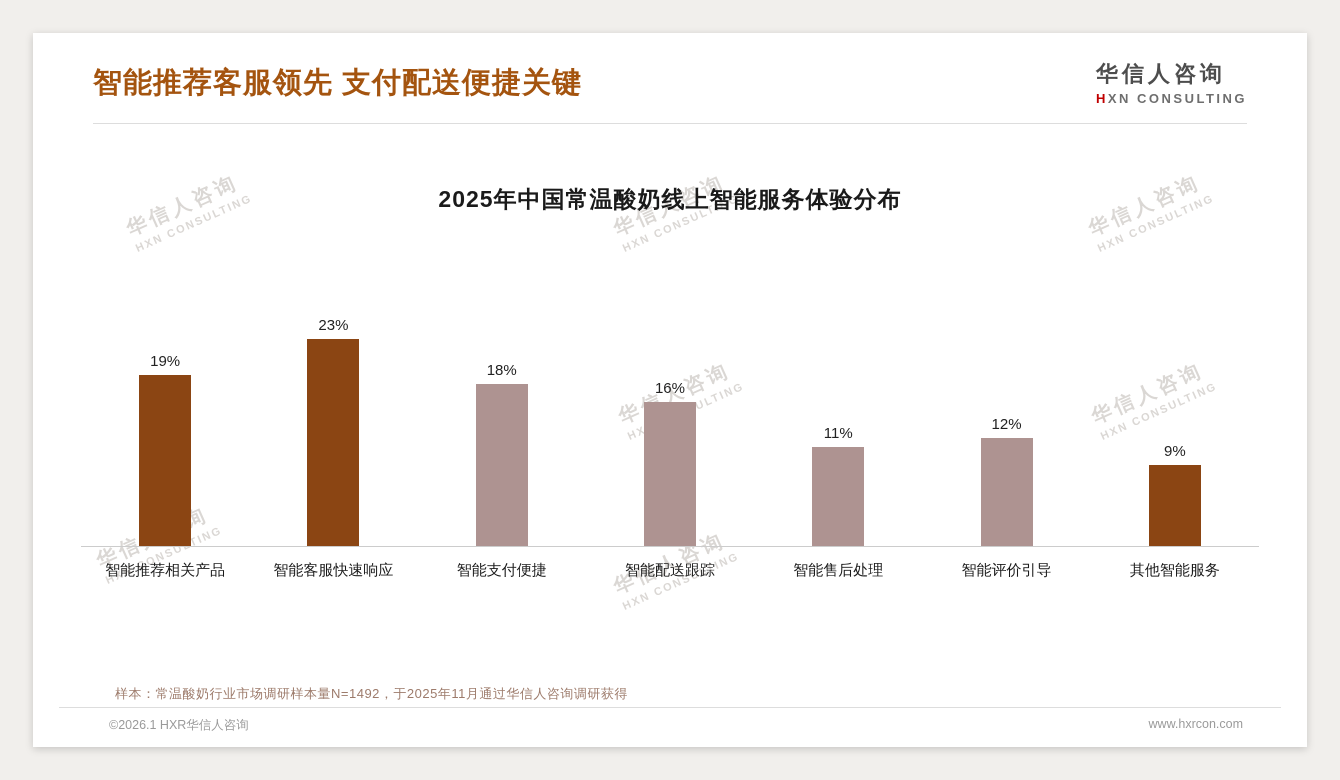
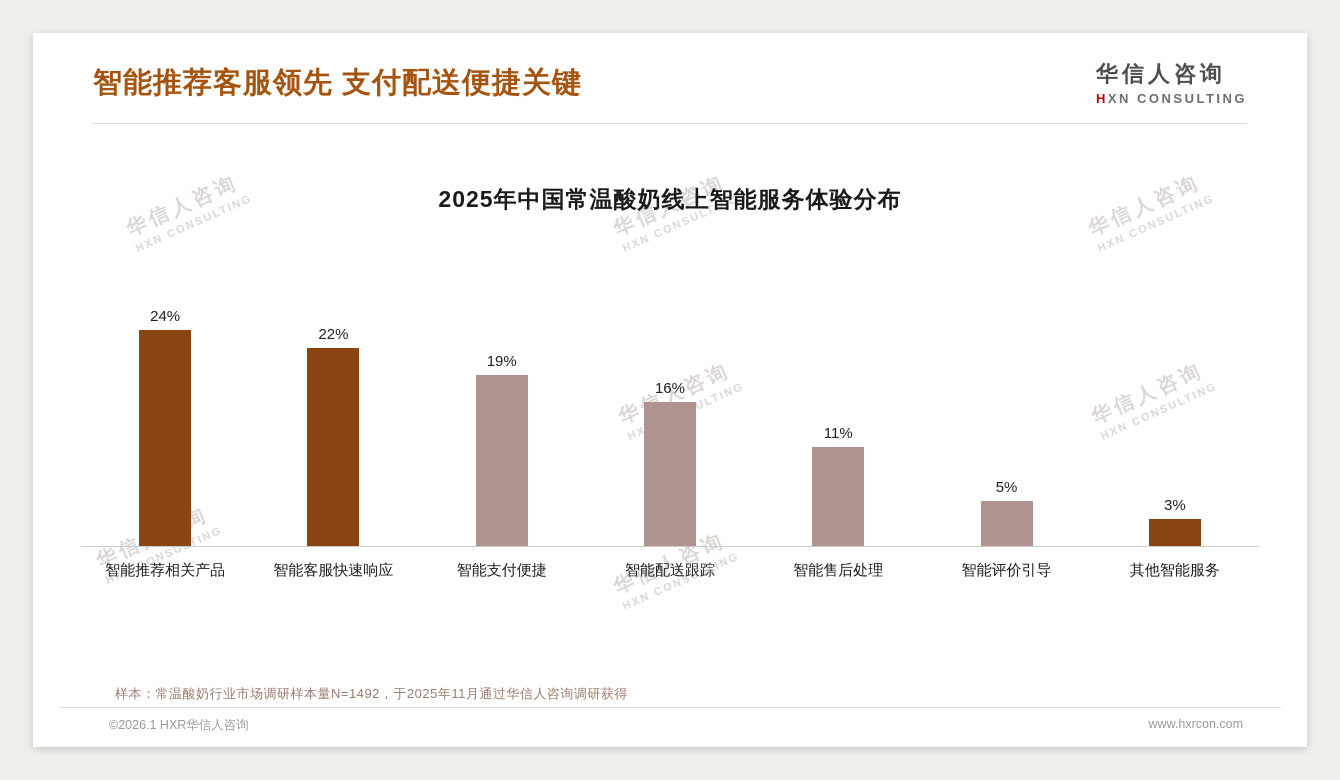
智能推荐相关产品: 19% -> 24%
智能客服快速响应: 23% -> 22%
智能支付便捷: 18% -> 19%
智能评价引导: 12% -> 5%
其他智能服务: 9% -> 3%
